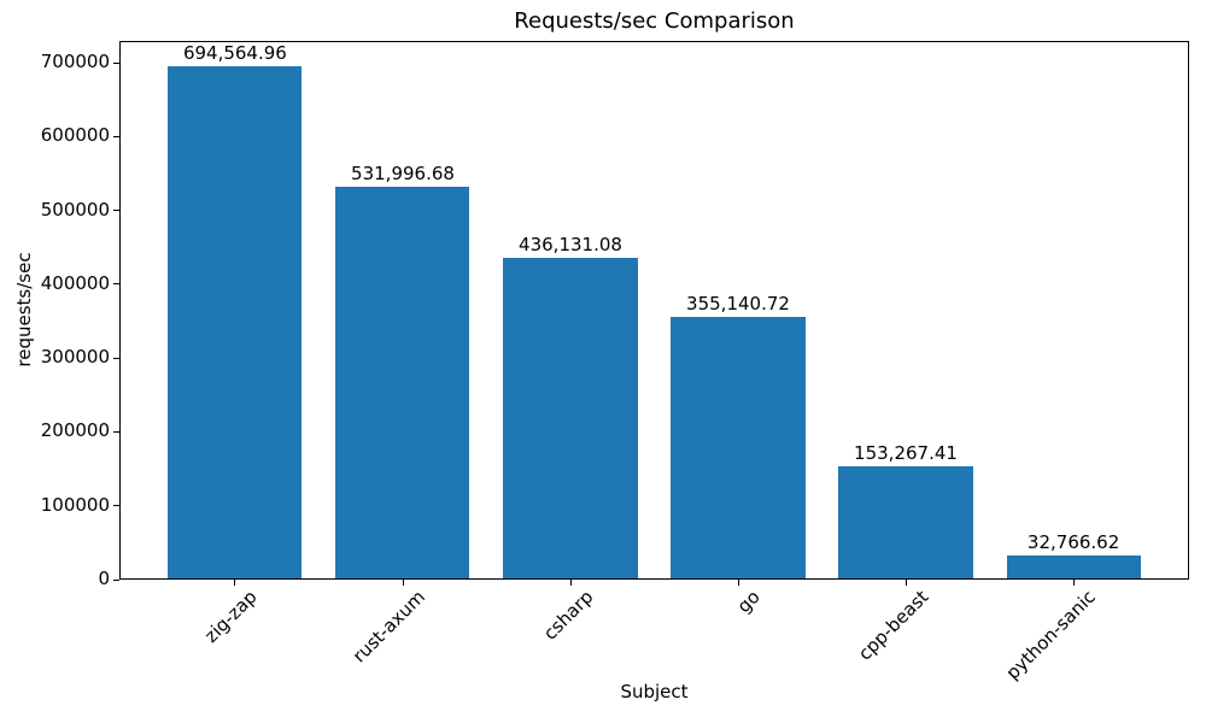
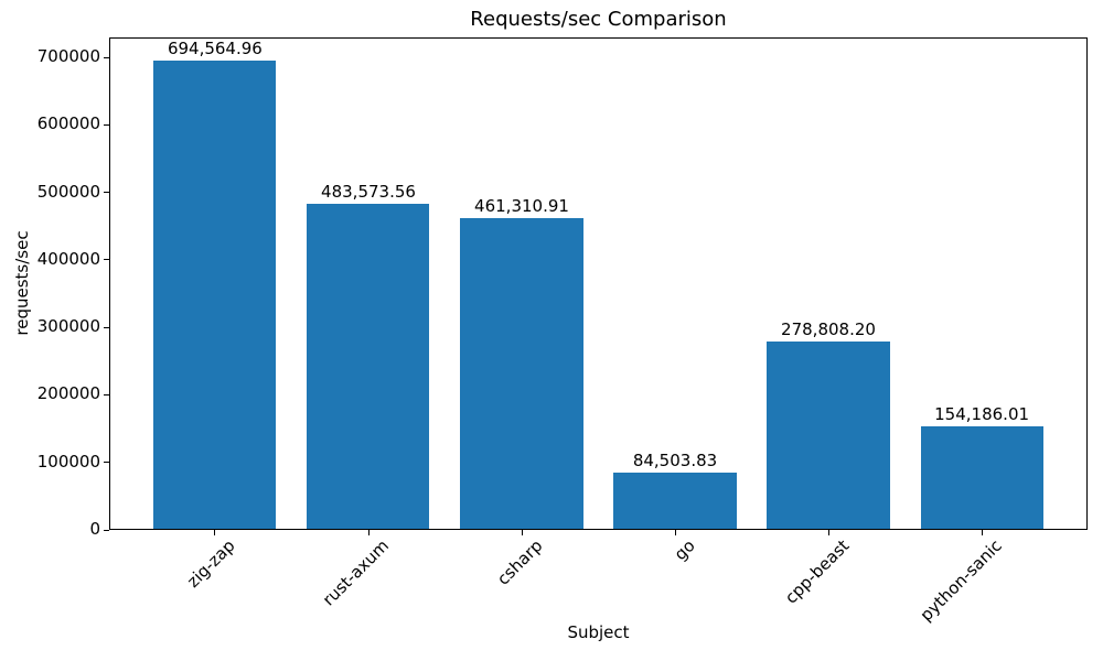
rust-axum: 531,996.68 -> 483,573.56
csharp: 436,131.08 -> 461,310.91
go: 355,140.72 -> 84,503.83
cpp-beast: 153,267.41 -> 278,808.20
python-sanic: 32,766.62 -> 154,186.01
